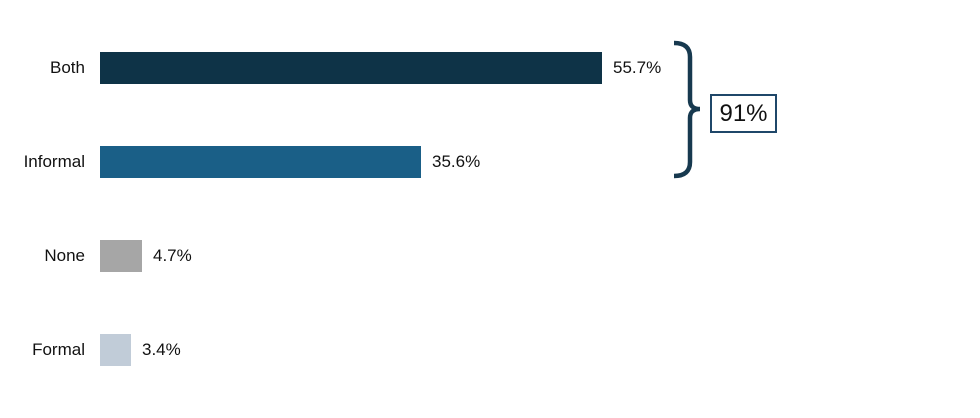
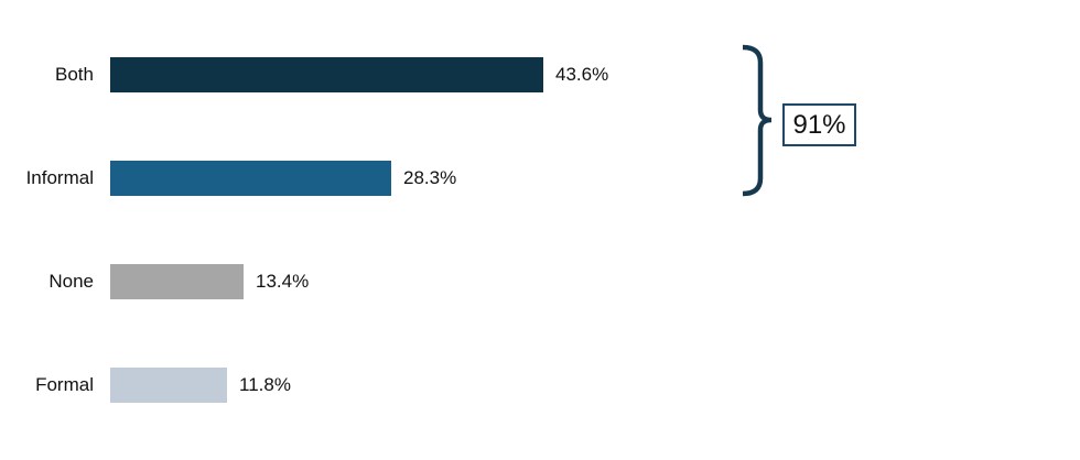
Both: 55.7% -> 43.6%
Informal: 35.6% -> 28.3%
None: 4.7% -> 13.4%
Formal: 3.4% -> 11.8%
